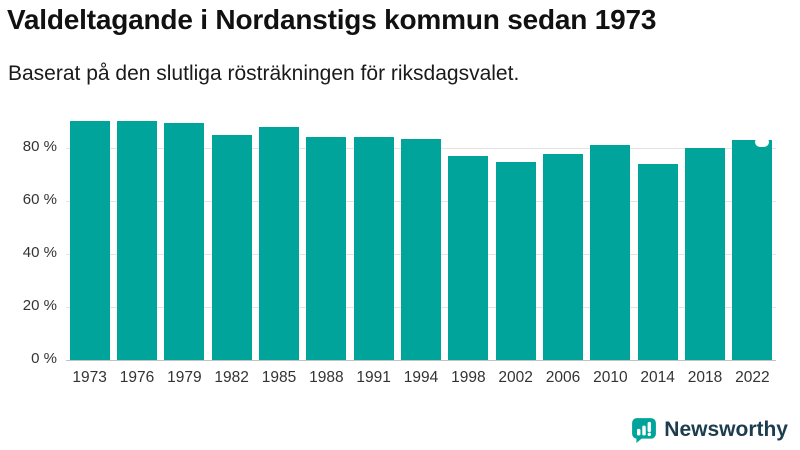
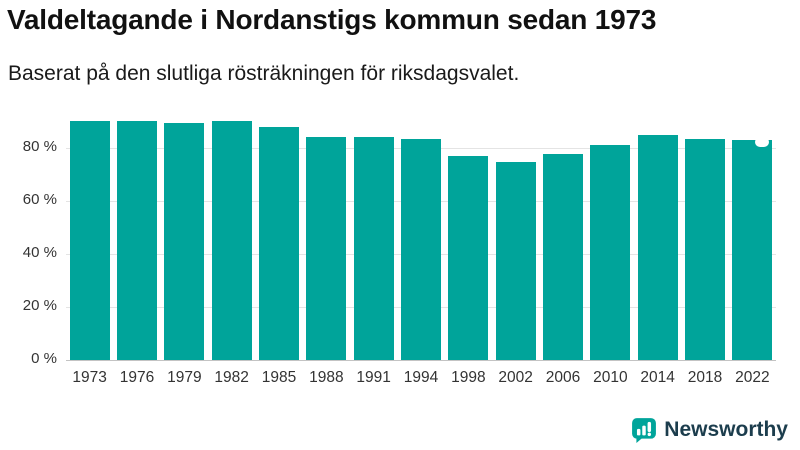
1982: 85% -> 90%
2014: 74% -> 85%
2018: 80% -> 84%
